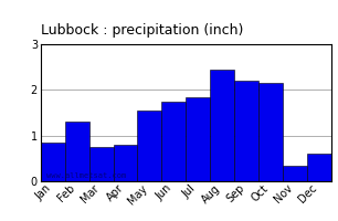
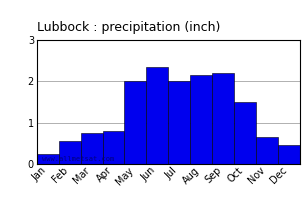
Jan: 0.85 -> 0.25
Feb: 1.30 -> 0.55
May: 1.55 -> 2.00
Jun: 1.75 -> 2.35
Jul: 1.85 -> 2.00
Aug: 2.45 -> 2.15
Oct: 2.15 -> 1.50
Nov: 0.35 -> 0.65
Dec: 0.60 -> 0.45
